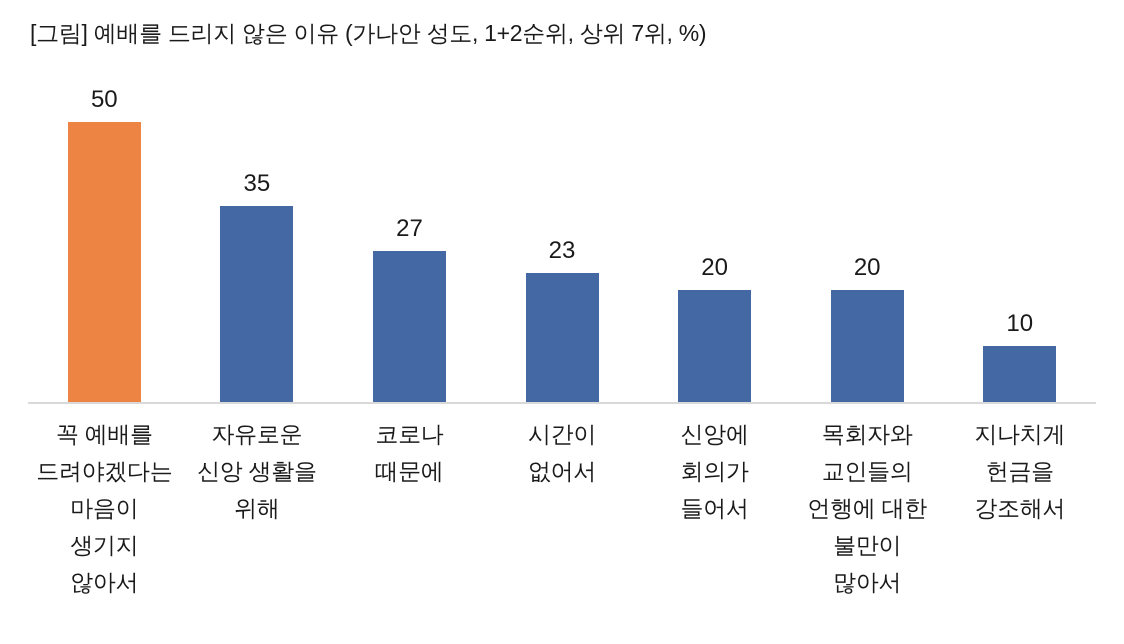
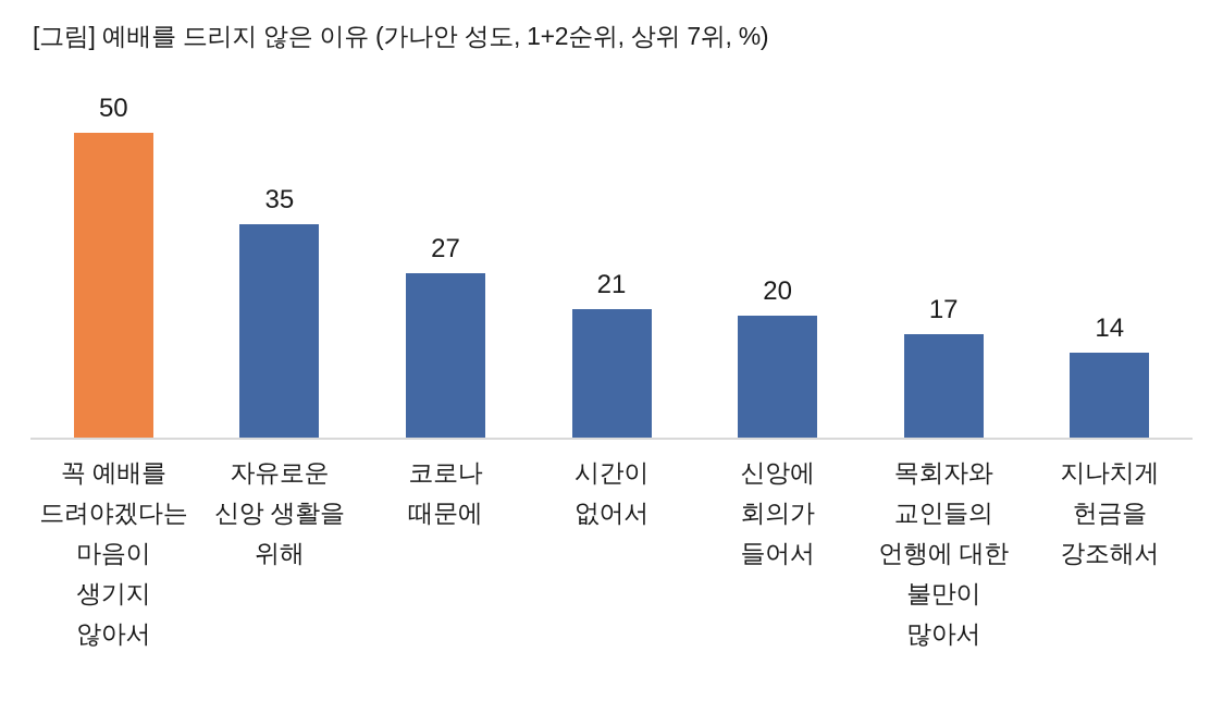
시간이 없어서: 23 -> 21
목회자와 교인들의 언행에 대한 불만이 많아서: 20 -> 17
지나치게 헌금을 강조해서: 10 -> 14
